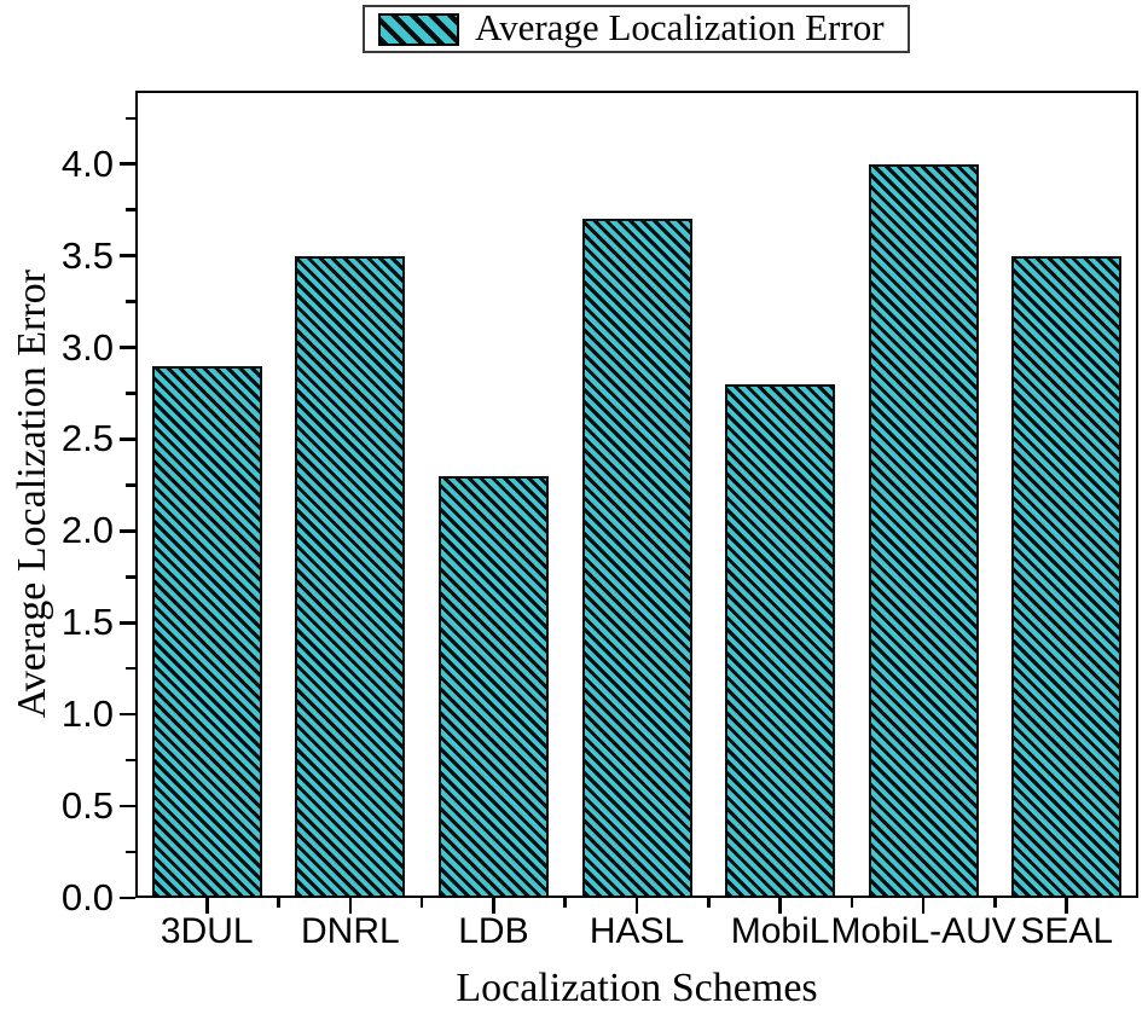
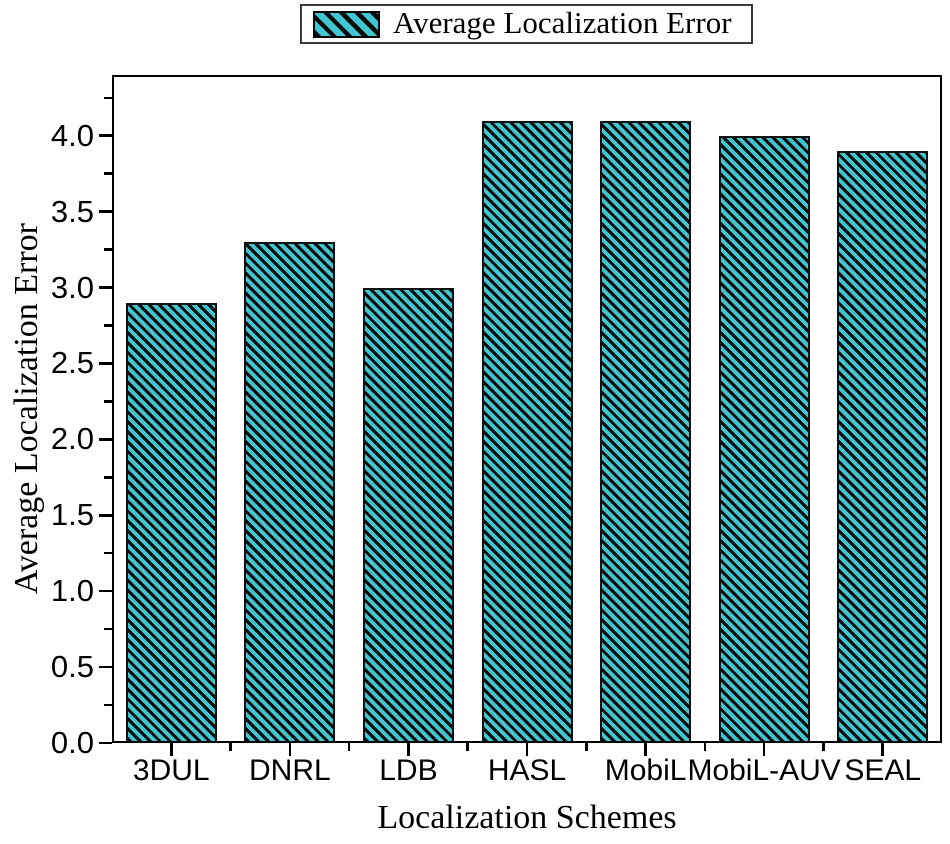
DNRL: 3.5 -> 3.3
LDB: 2.3 -> 3.0
HASL: 3.7 -> 4.1
MobiL: 2.8 -> 4.1
SEAL: 3.5 -> 3.9
